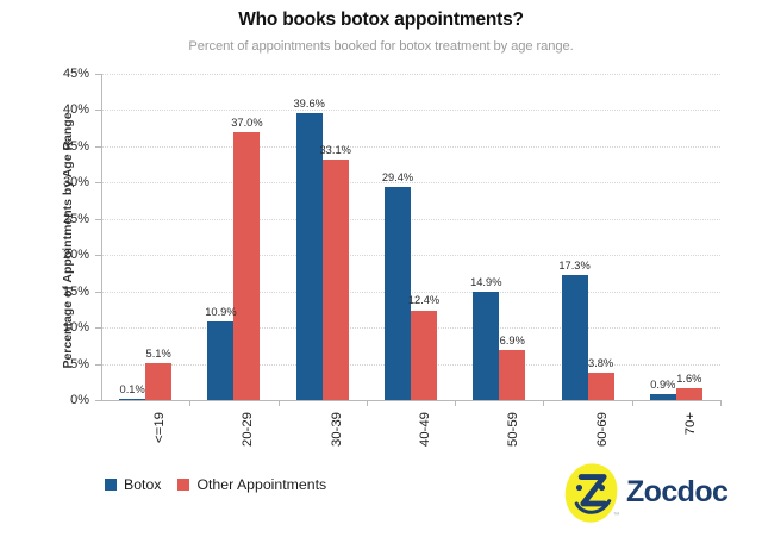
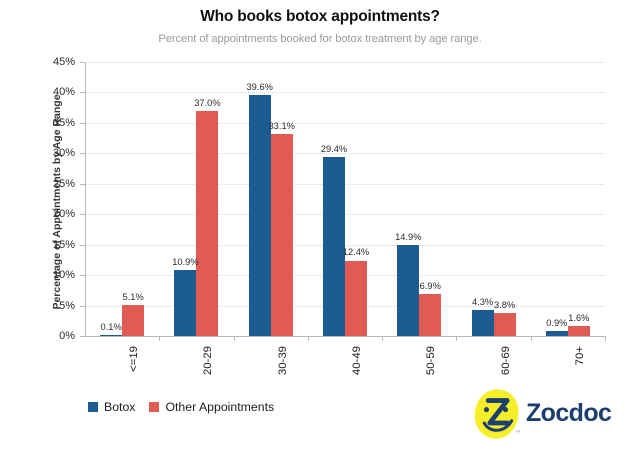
Botox/60-69: 17.3% -> 4.3%
